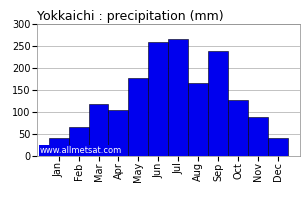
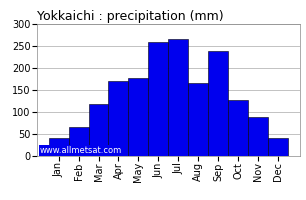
Apr: 105 -> 170
